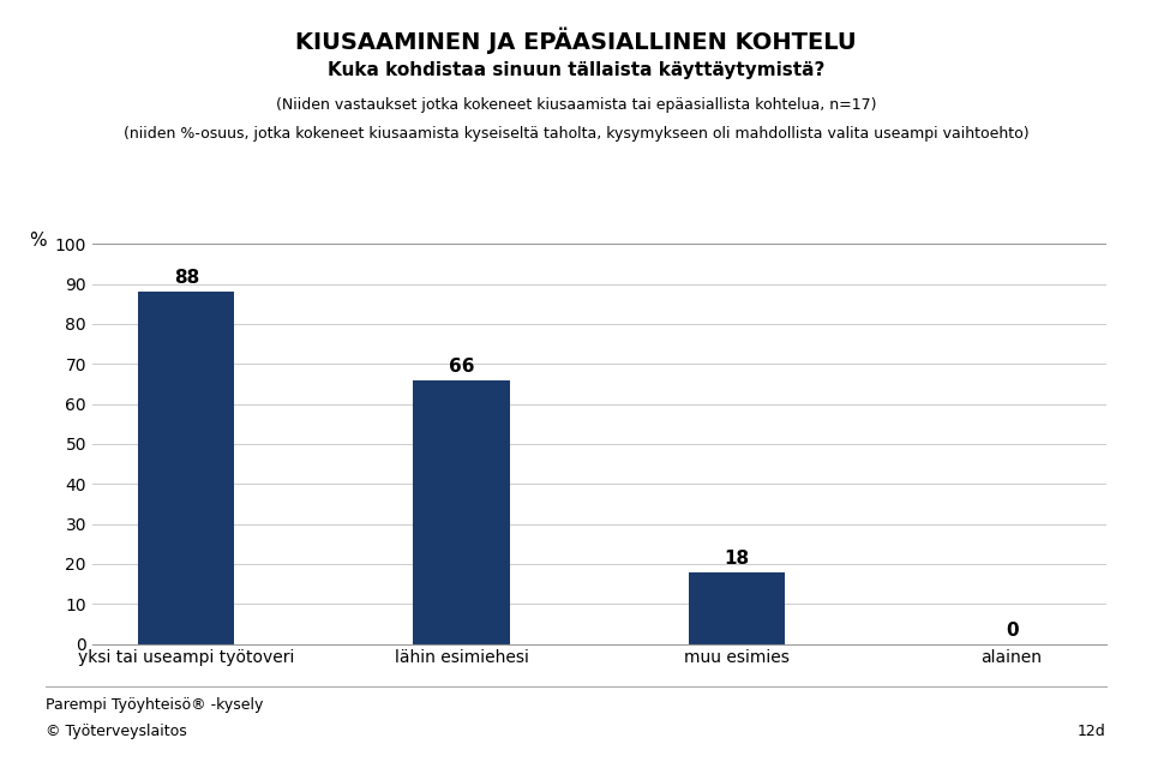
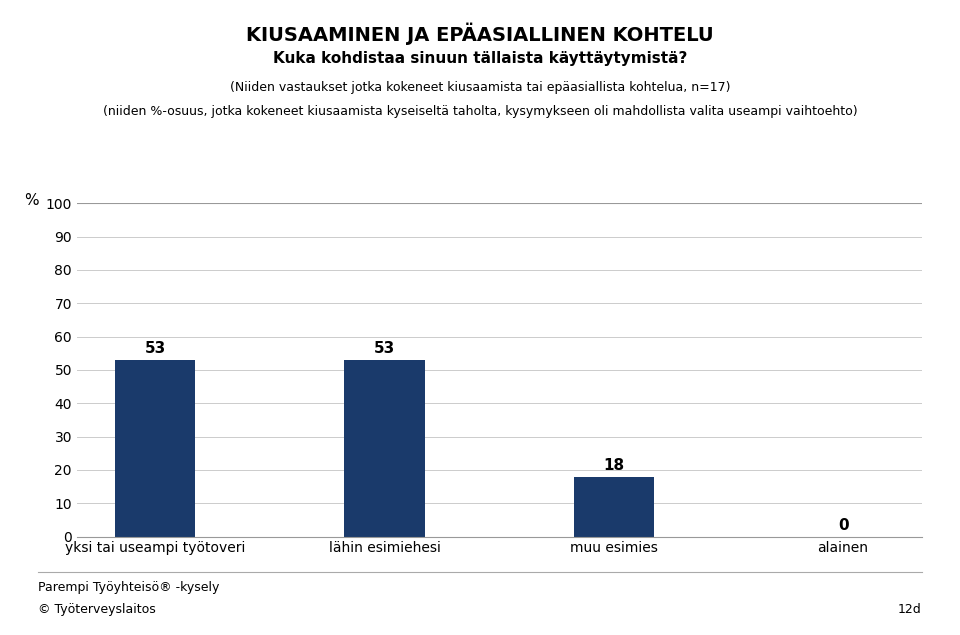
yksi tai useampi työtoveri: 88 -> 53
lähin esimiehesi: 66 -> 53
